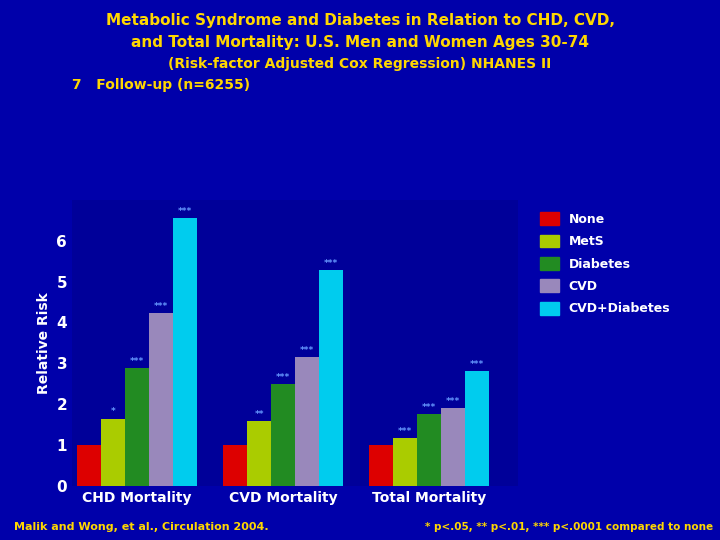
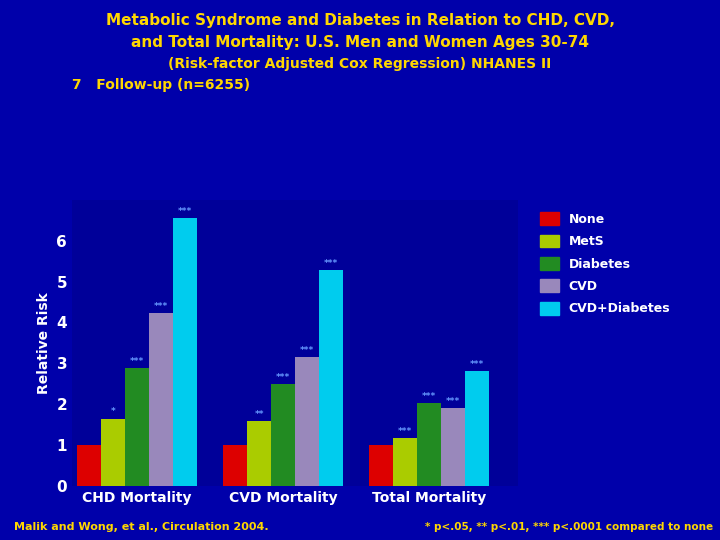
Diabetes/Total Mortality: 1.75 -> 2.02
